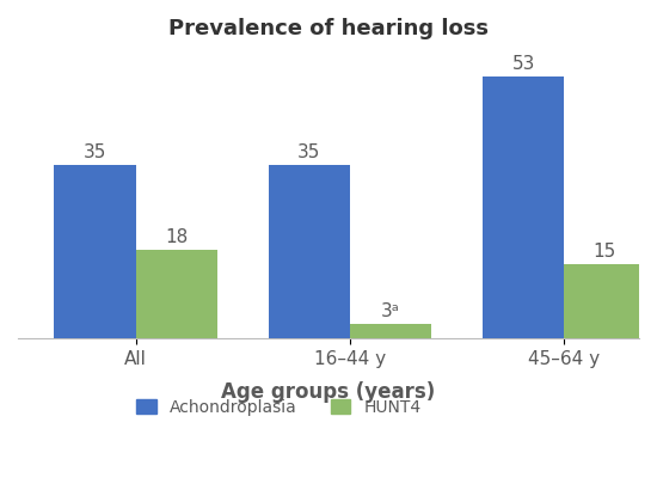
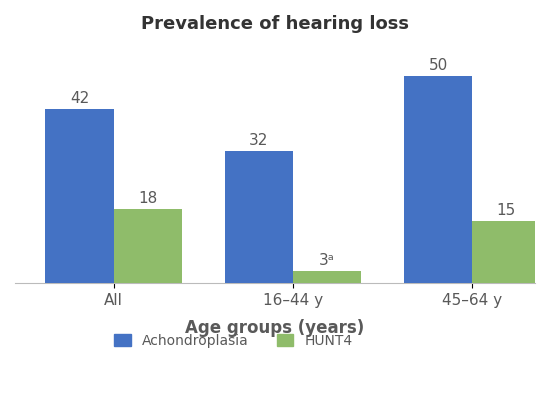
Achondroplasia/All: 35 -> 42
Achondroplasia/16–44 y: 35 -> 32
Achondroplasia/45–64 y: 53 -> 50
